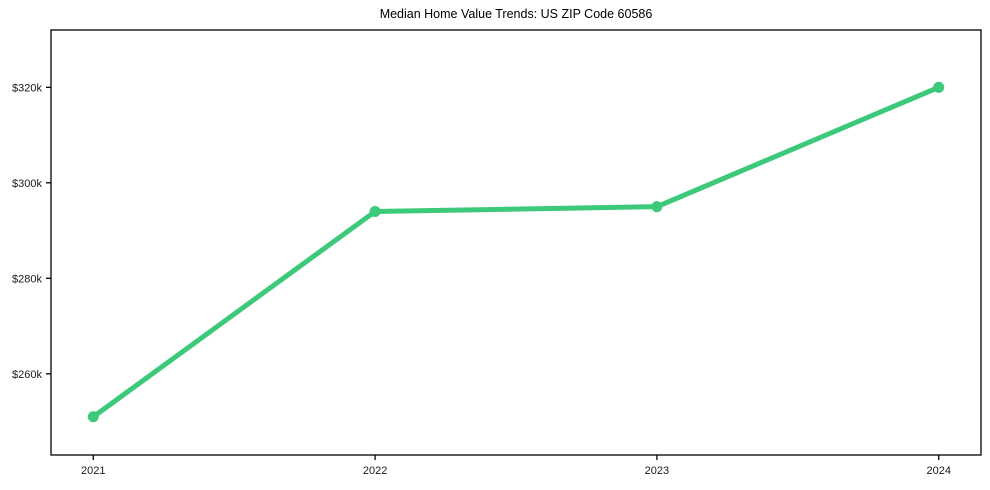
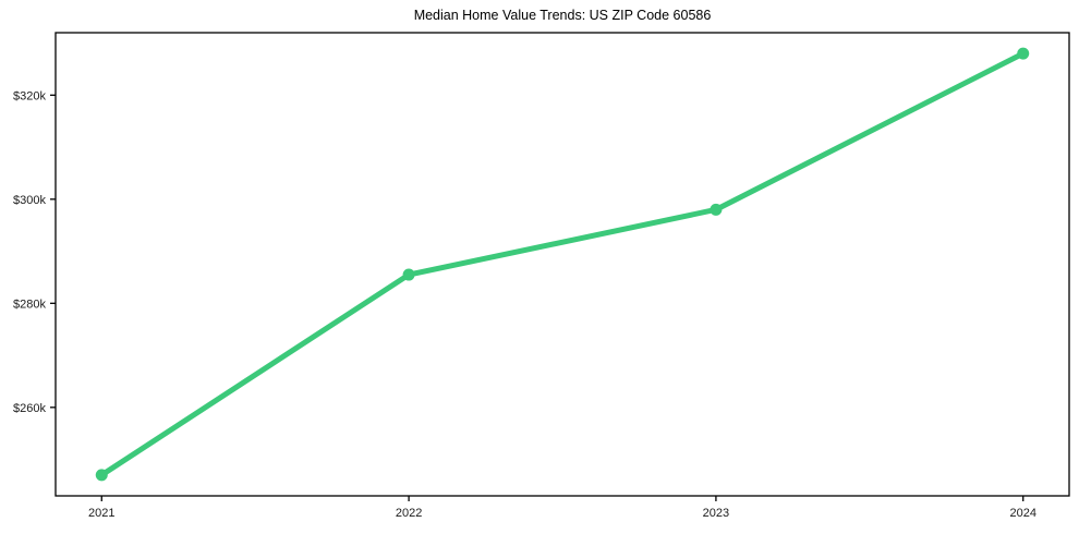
2021: $251k -> $247k
2022: $294k -> $286k
2023: $295k -> $298k
2024: $320k -> $328k
